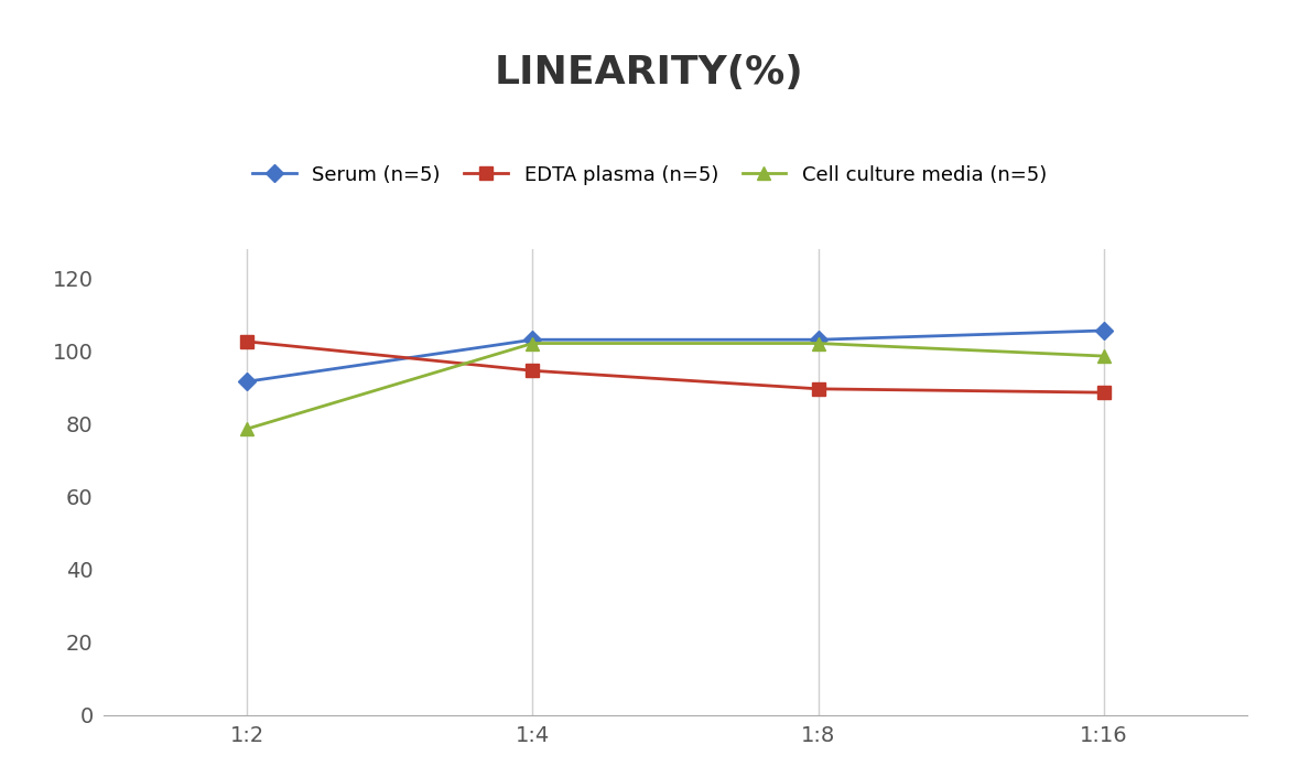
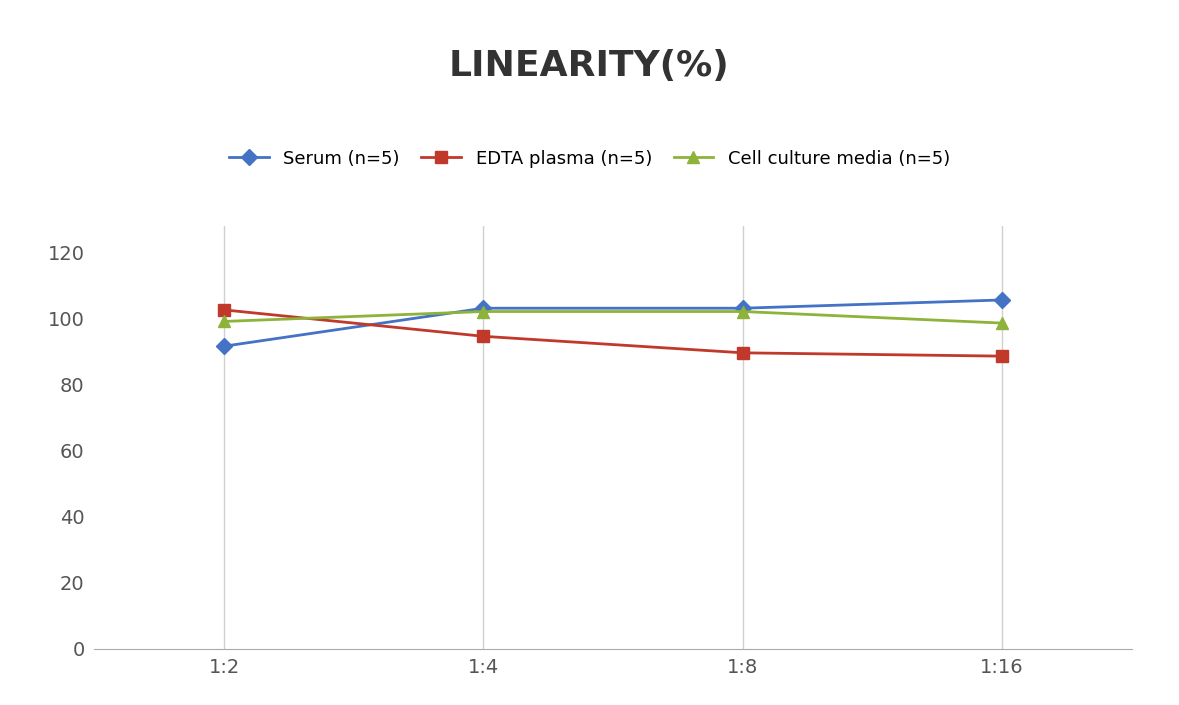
Cell culture media (n=5)/1:2: 78.5 -> 99.0
